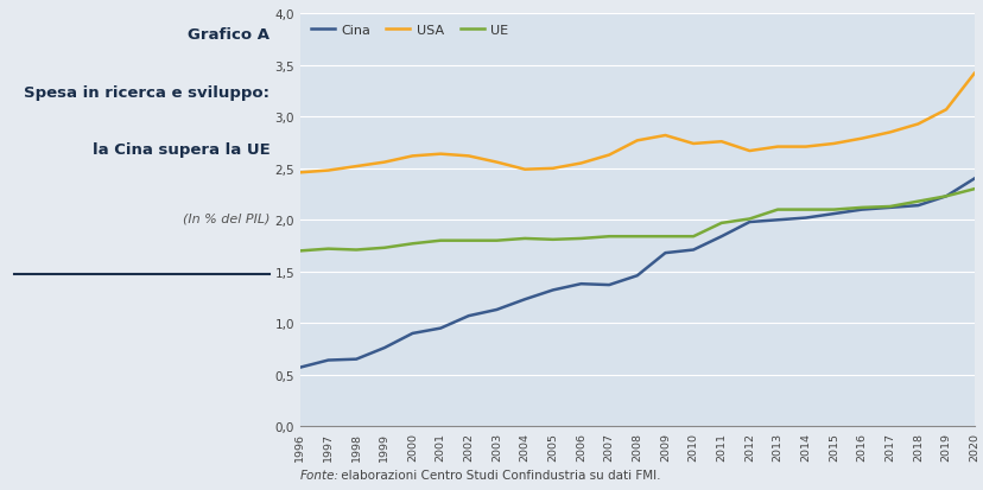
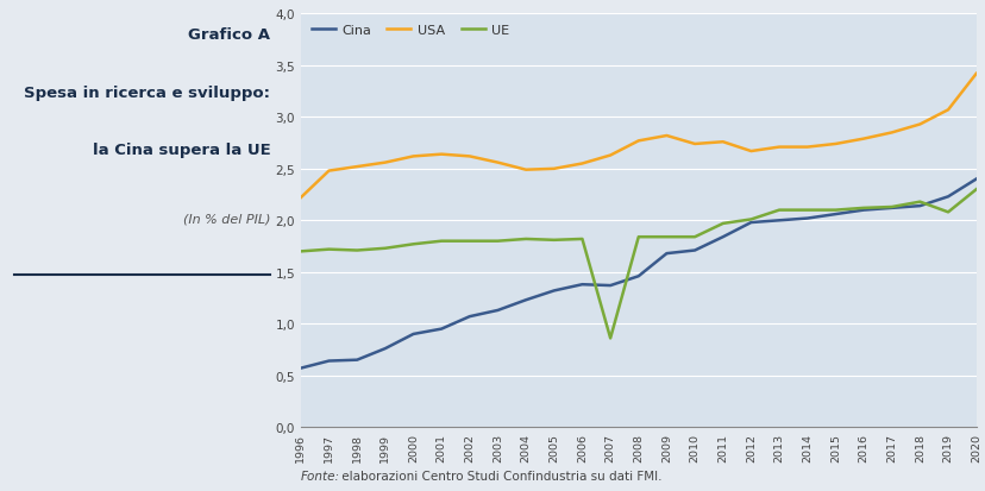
USA/1996: 2,46 -> 2,22
UE/2007: 1,84 -> 0,86
UE/2019: 2,23 -> 2,08
